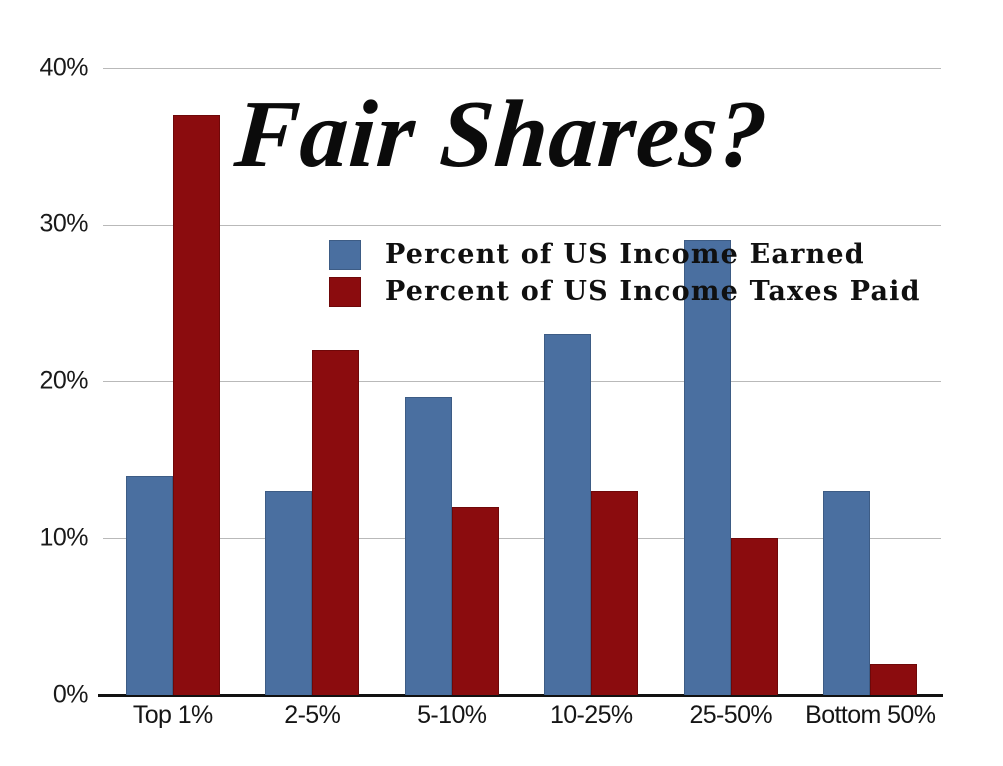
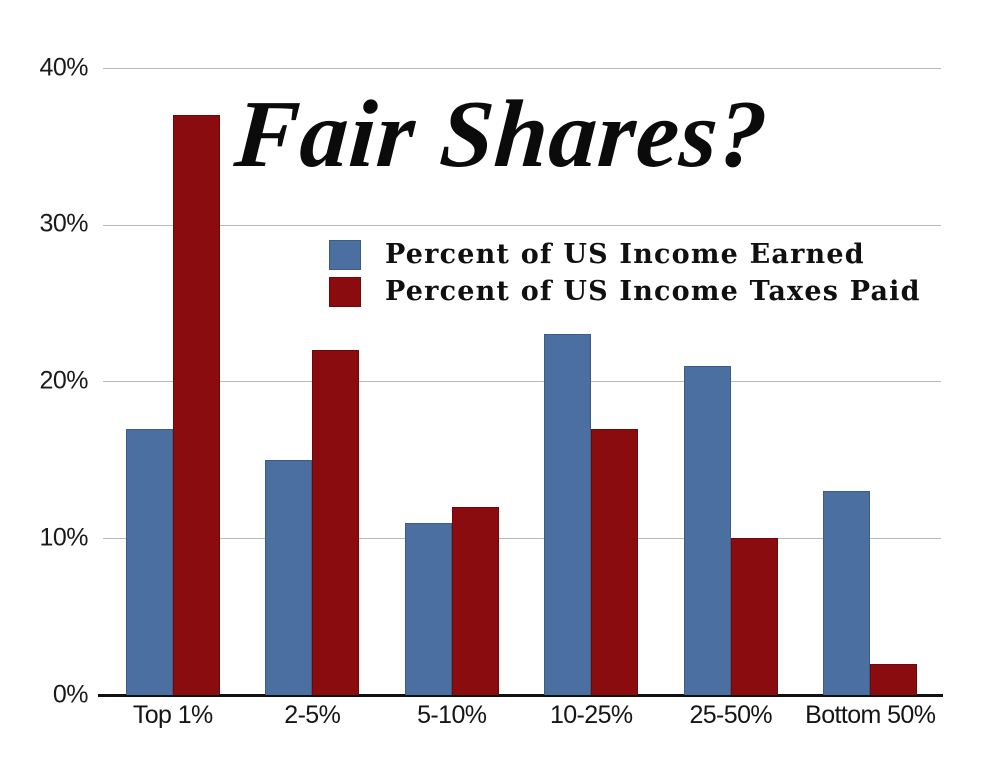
Percent of US Income Earned/Top 1%: 14% -> 17%
Percent of US Income Earned/2-5%: 13% -> 15%
Percent of US Income Earned/5-10%: 19% -> 11%
Percent of US Income Taxes Paid/10-25%: 13% -> 17%
Percent of US Income Earned/25-50%: 29% -> 21%
